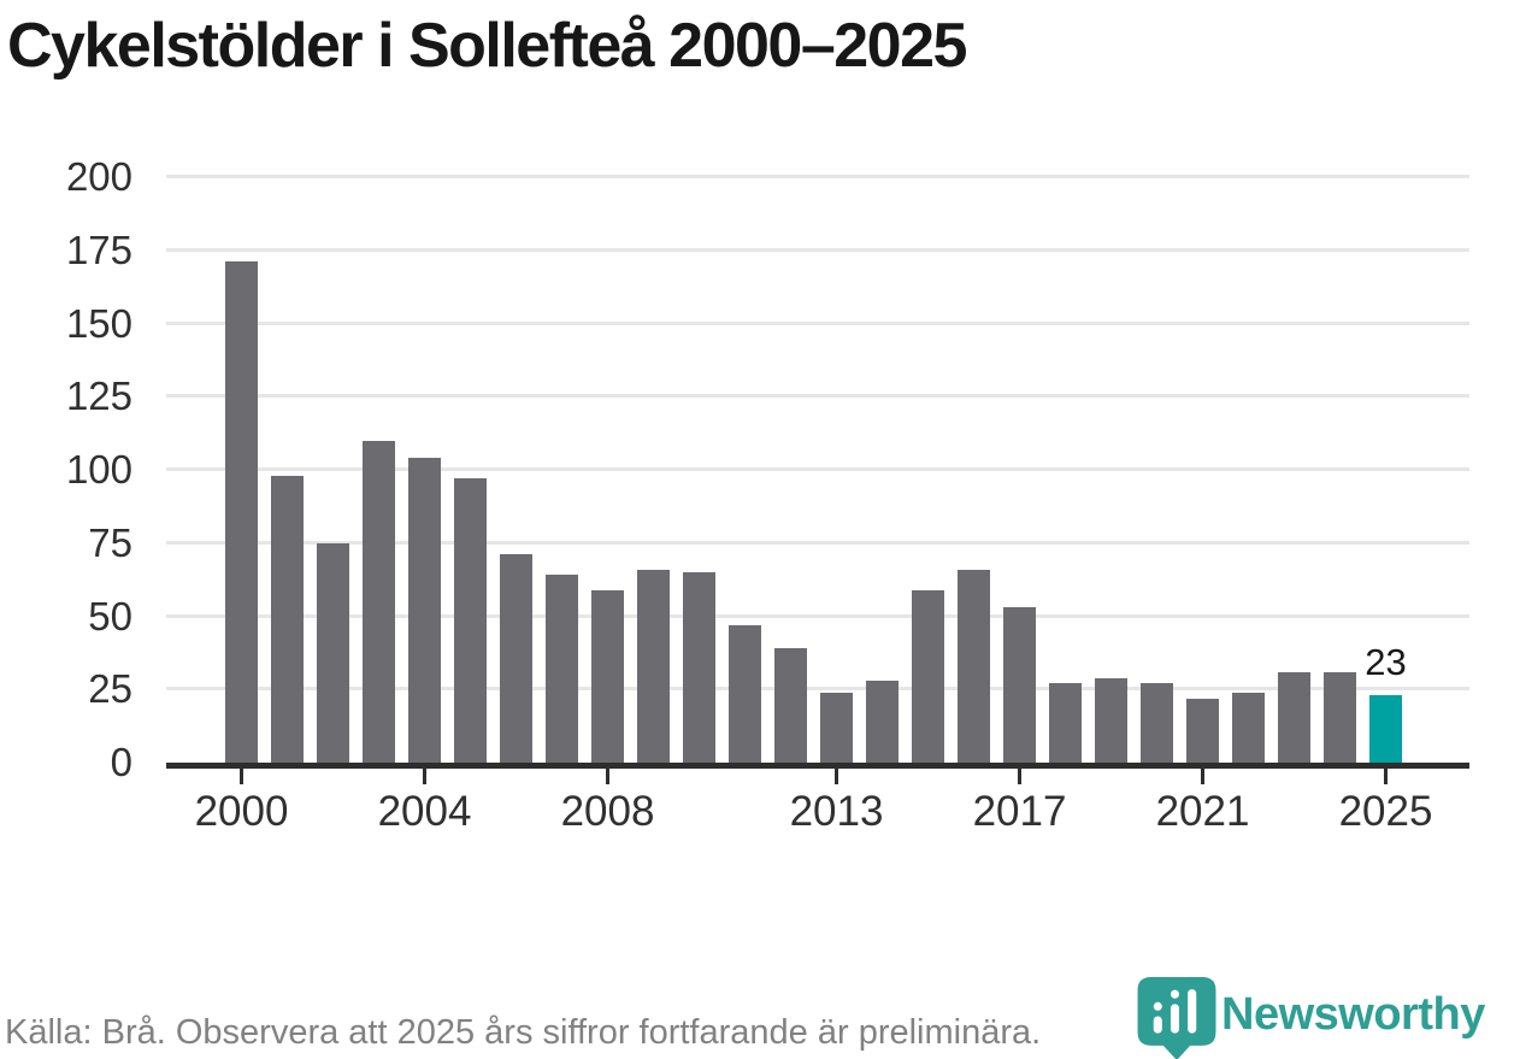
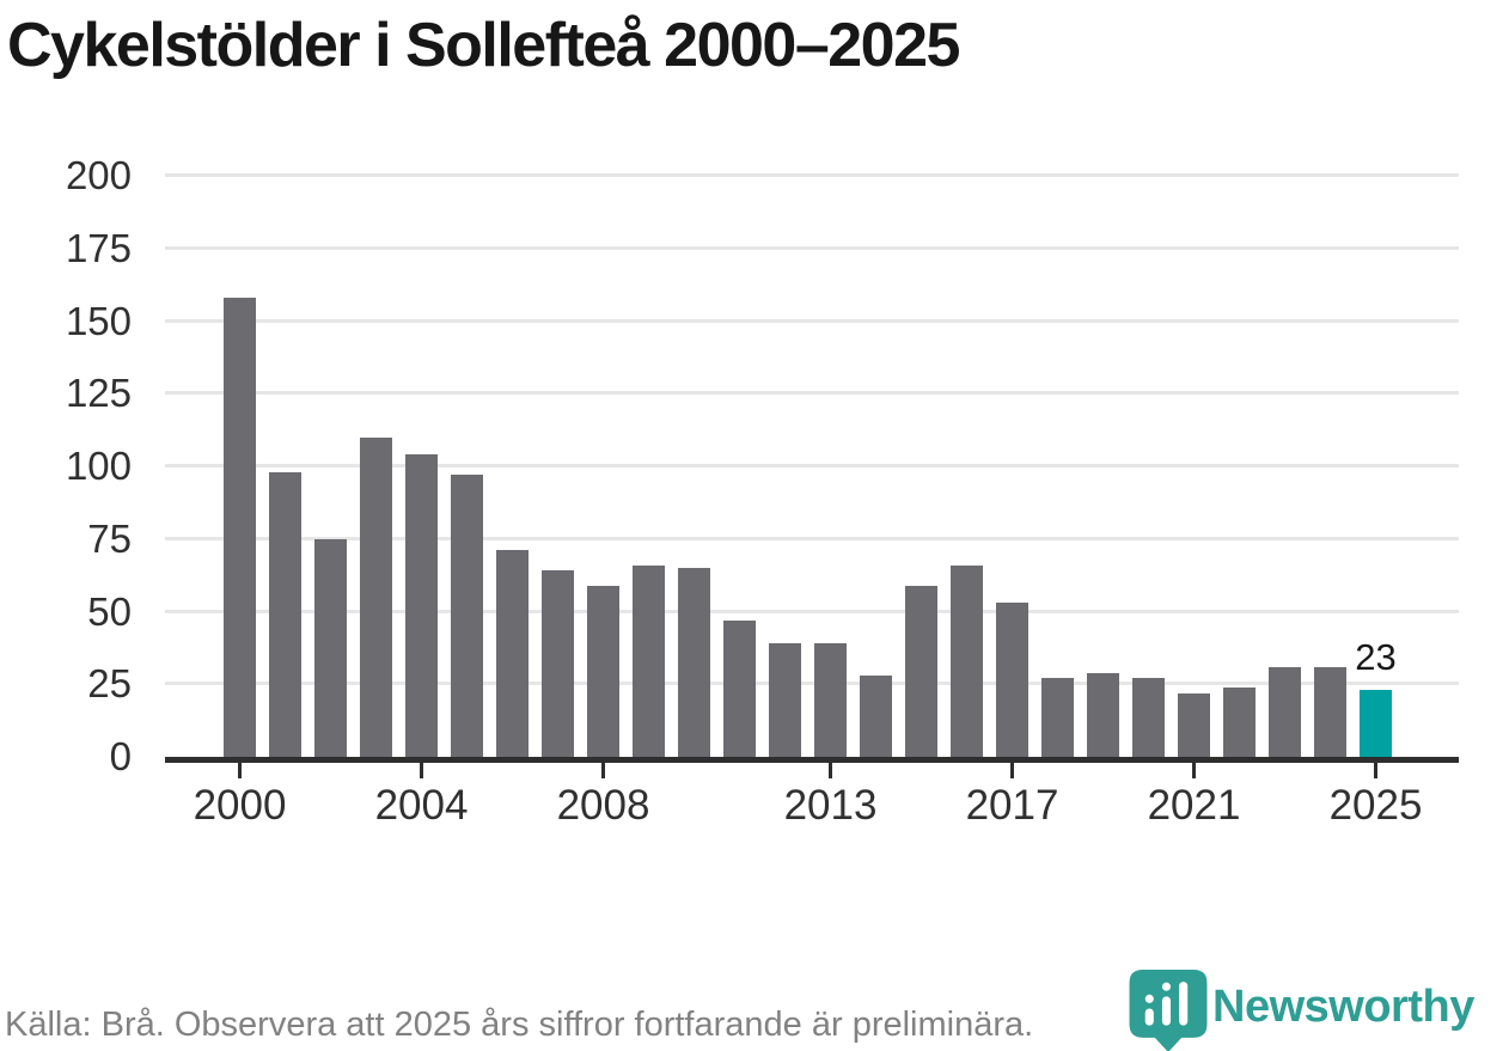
2000: 171 -> 158
2013: 24 -> 39
